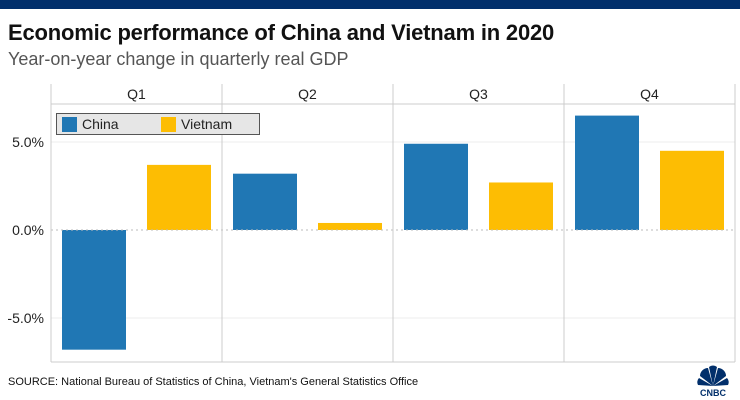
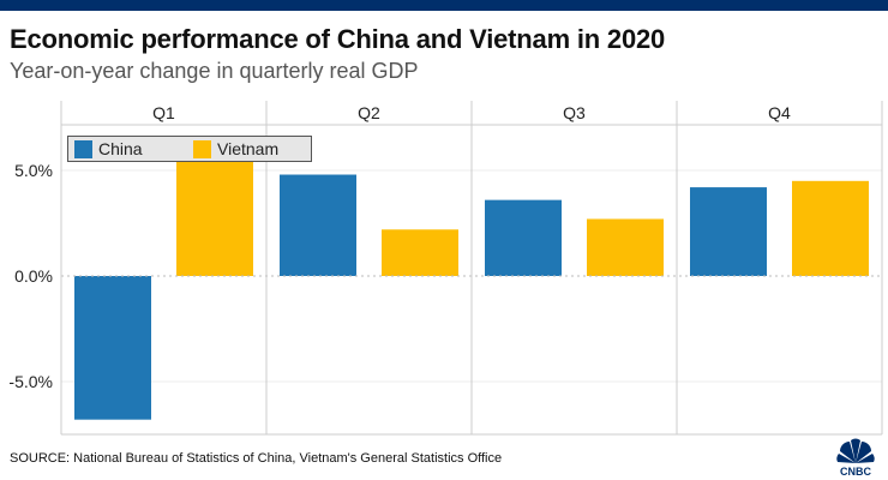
Vietnam/Q1: 3.7% -> 5.9%
China/Q2: 3.2% -> 4.8%
Vietnam/Q2: 0.4% -> 2.2%
China/Q3: 4.9% -> 3.6%
China/Q4: 6.5% -> 4.2%
